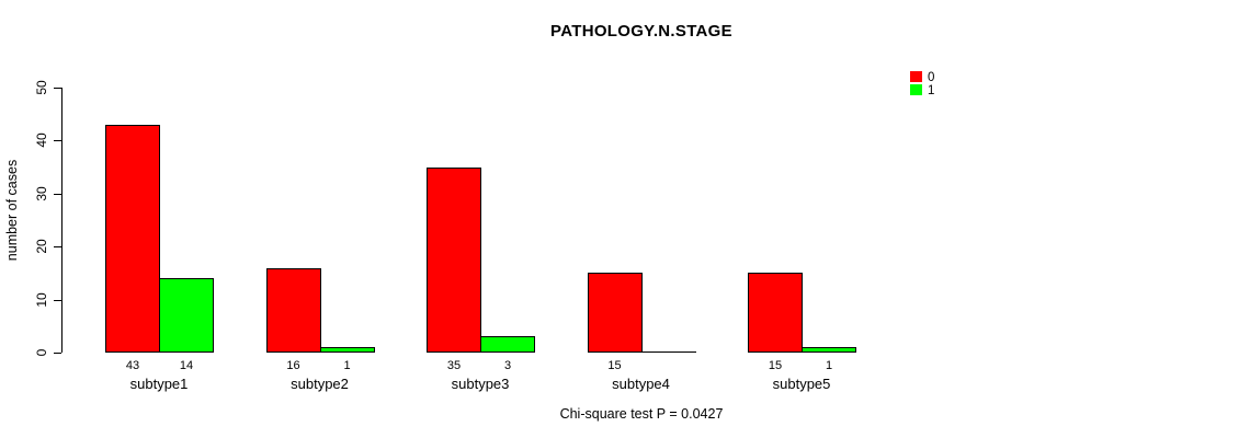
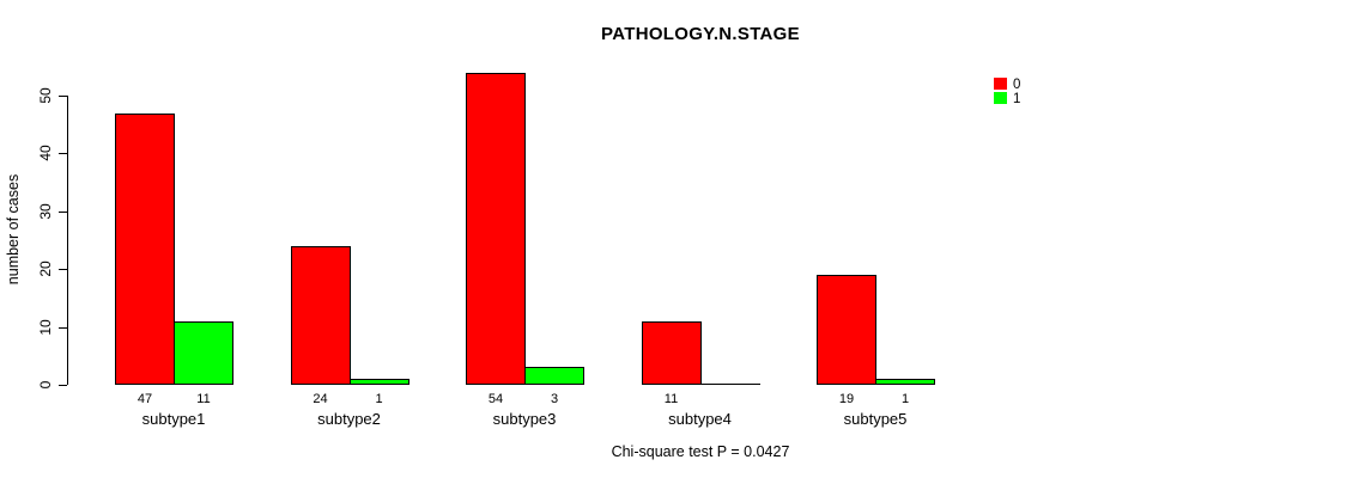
0/subtype1: 43 -> 47
1/subtype1: 14 -> 11
0/subtype2: 16 -> 24
0/subtype3: 35 -> 54
0/subtype4: 15 -> 11
0/subtype5: 15 -> 19
